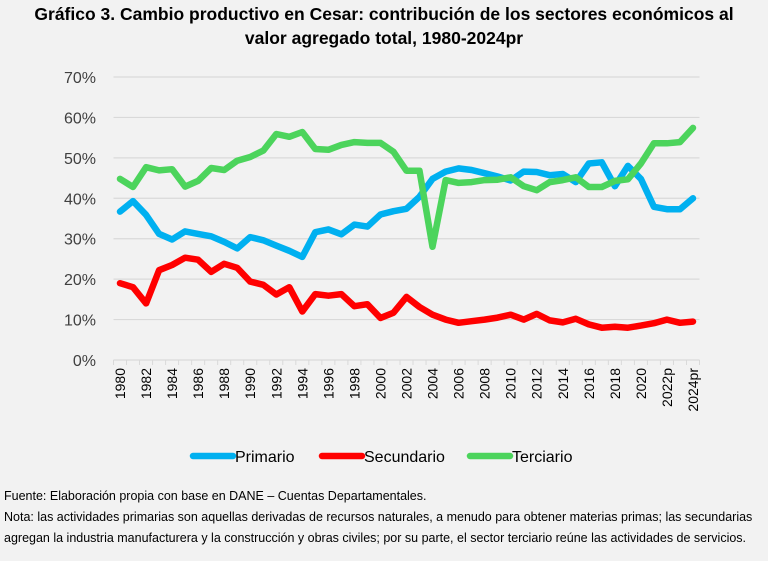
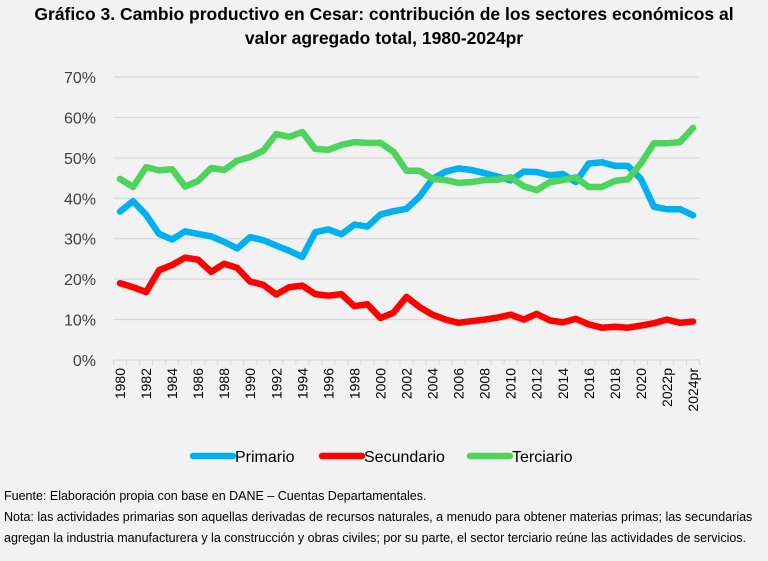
Secundario/1982: 14% -> 17%
Secundario/1994: 12% -> 18%
Terciario/2004: 28% -> 45%
Primario/2018: 43% -> 48%
Primario/2024pr: 40% -> 36%
